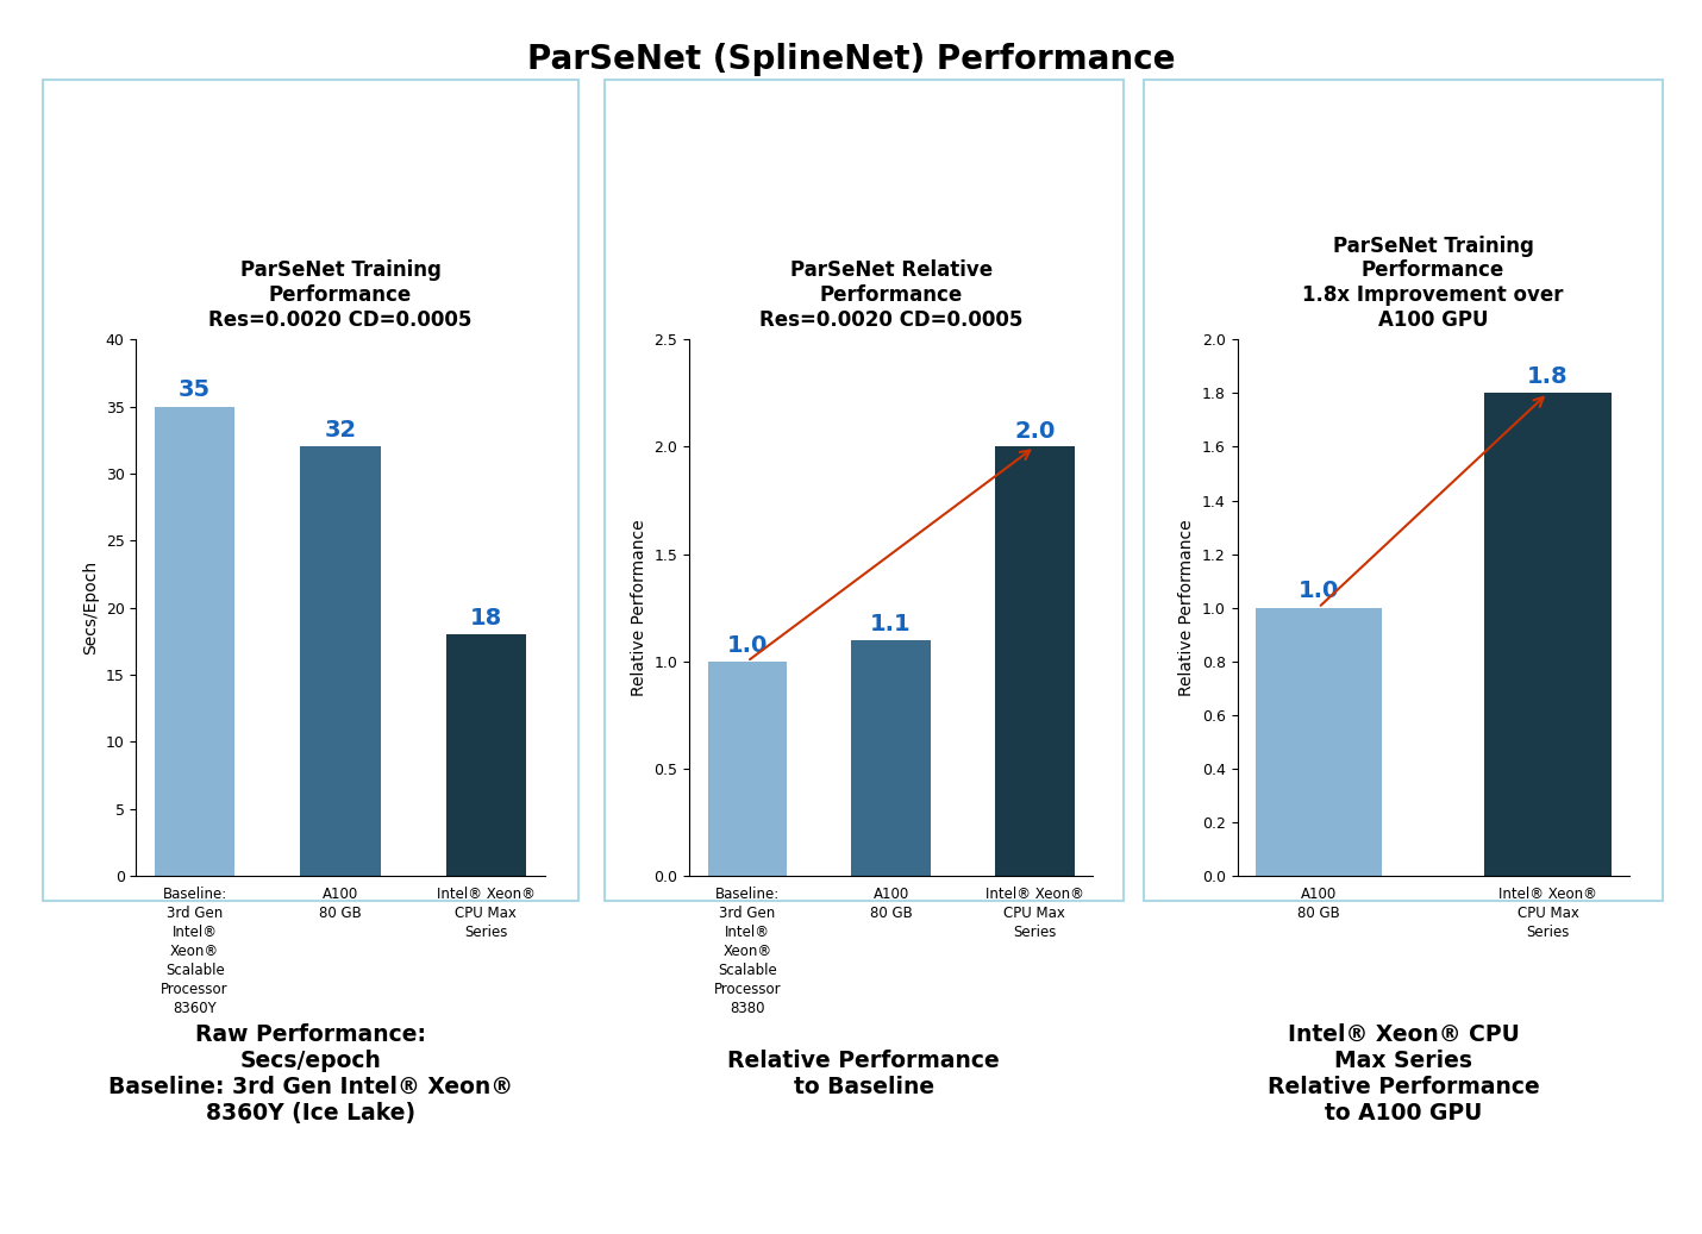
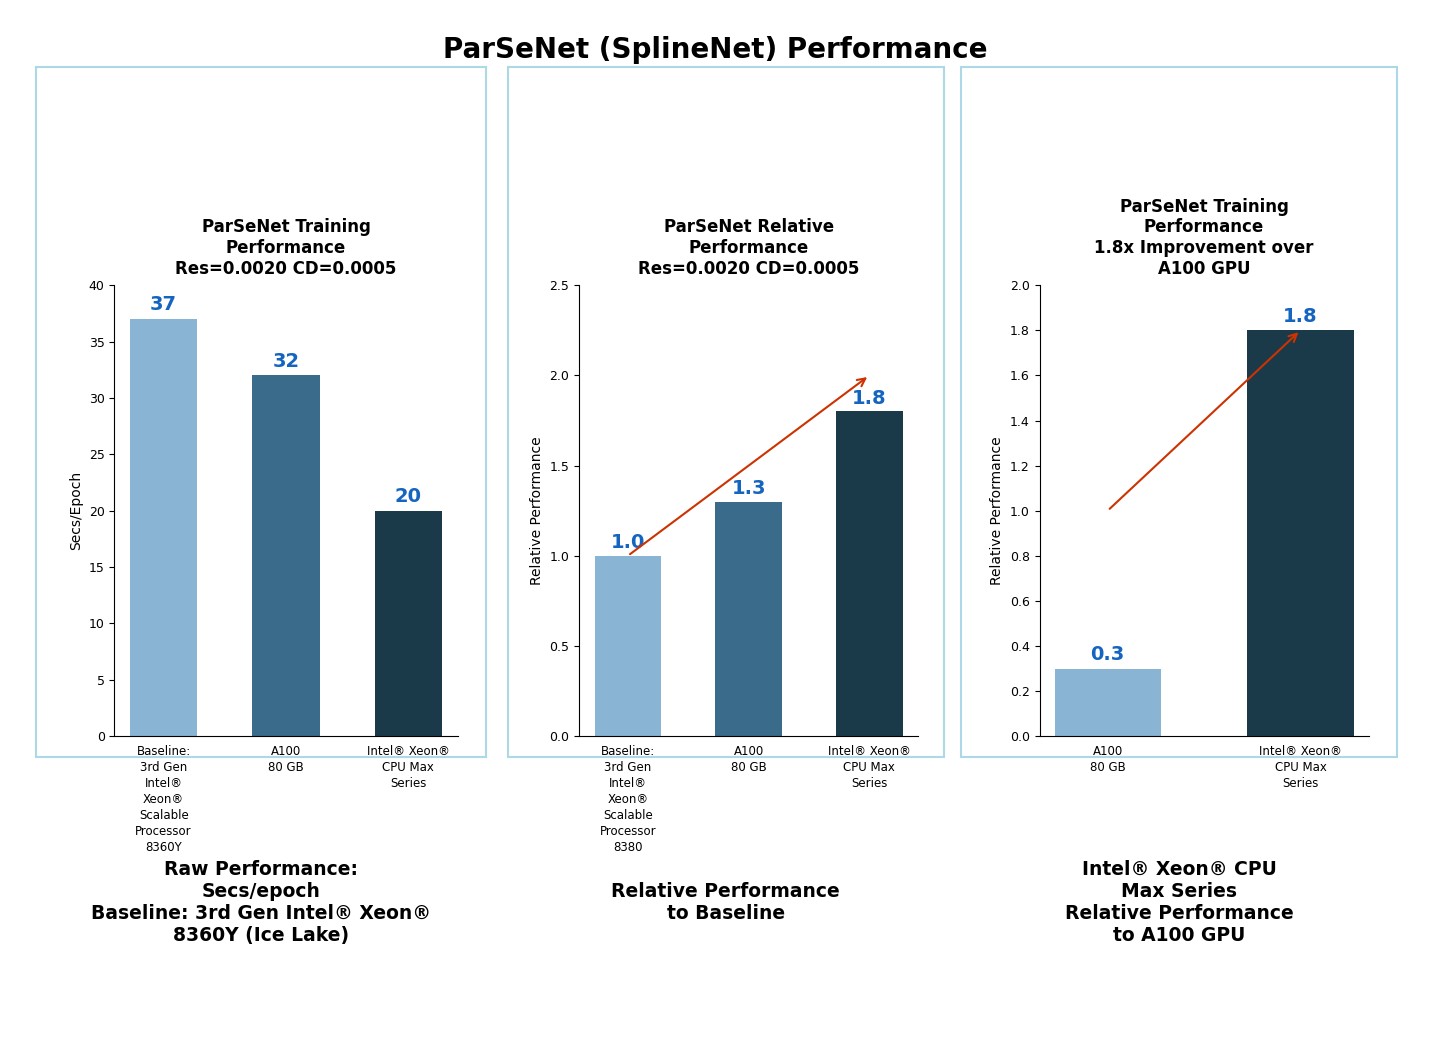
ParSeNet Training Performance Res=0.0020 CD=0.0005/Baseline: 3rd Gen Intel® Xeon® Scalable Processor 8360Y: 35 -> 37
ParSeNet Training Performance Res=0.0020 CD=0.0005/Intel® Xeon® CPU Max Series: 18 -> 20
ParSeNet Relative Performance Res=0.0020 CD=0.0005/A100 80 GB: 1.1 -> 1.3
ParSeNet Relative Performance Res=0.0020 CD=0.0005/Intel® Xeon® CPU Max Series: 2.0 -> 1.8
ParSeNet Training Performance 1.8x Improvement over A100 GPU/A100 80 GB: 1.0 -> 0.3
